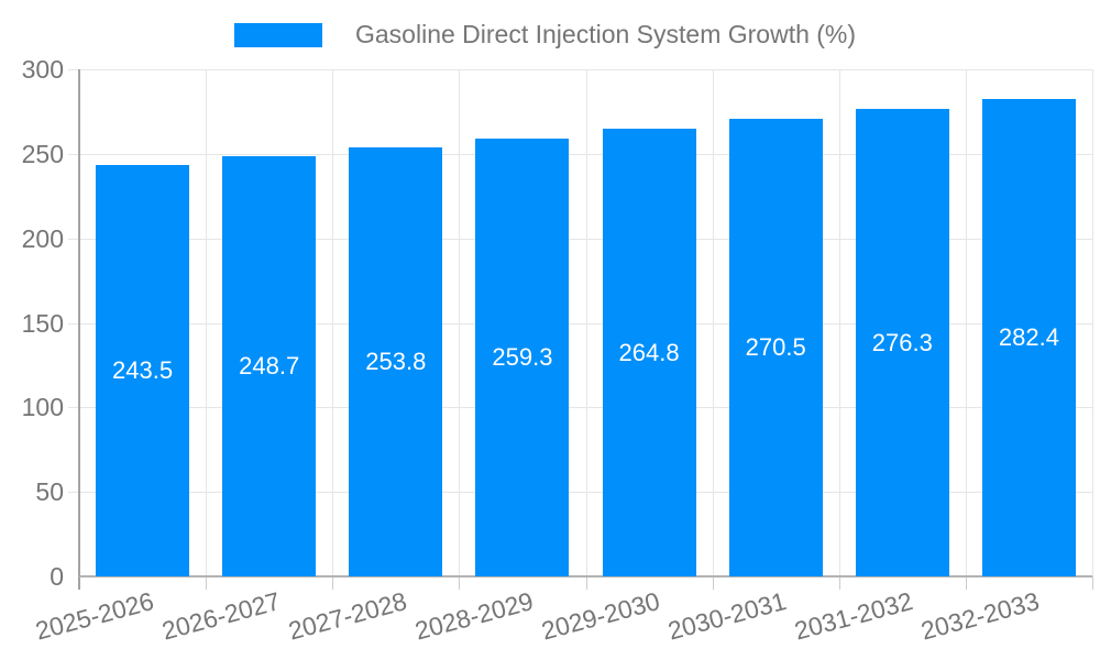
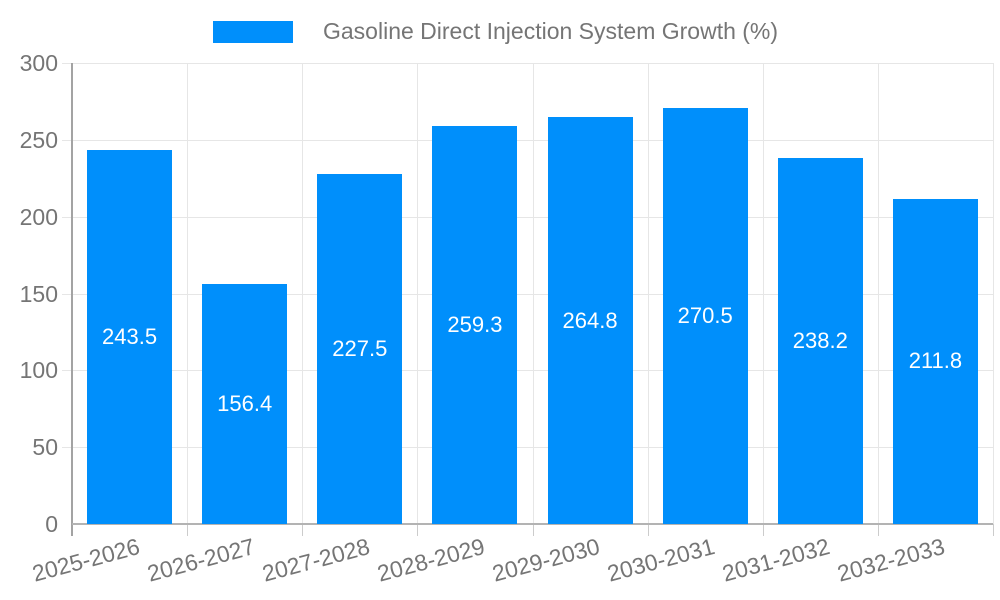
2026-2027: 248.7 -> 156.4
2027-2028: 253.8 -> 227.5
2031-2032: 276.3 -> 238.2
2032-2033: 282.4 -> 211.8
